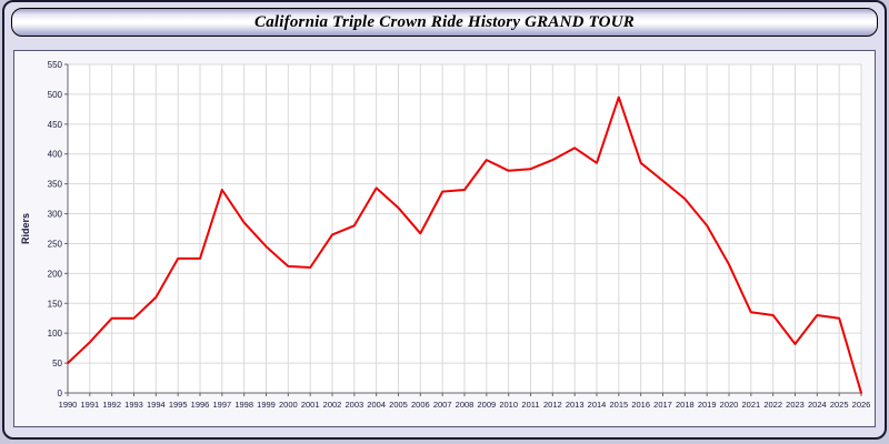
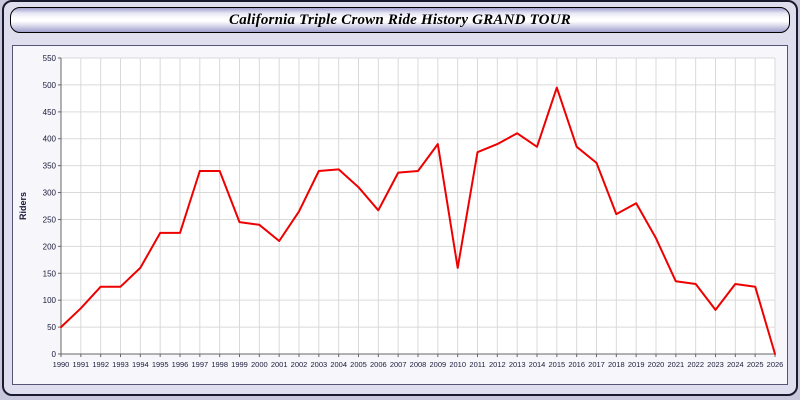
1998: 280 -> 340
2000: 210 -> 240
2003: 280 -> 340
2010: 370 -> 160
2018: 320 -> 260
